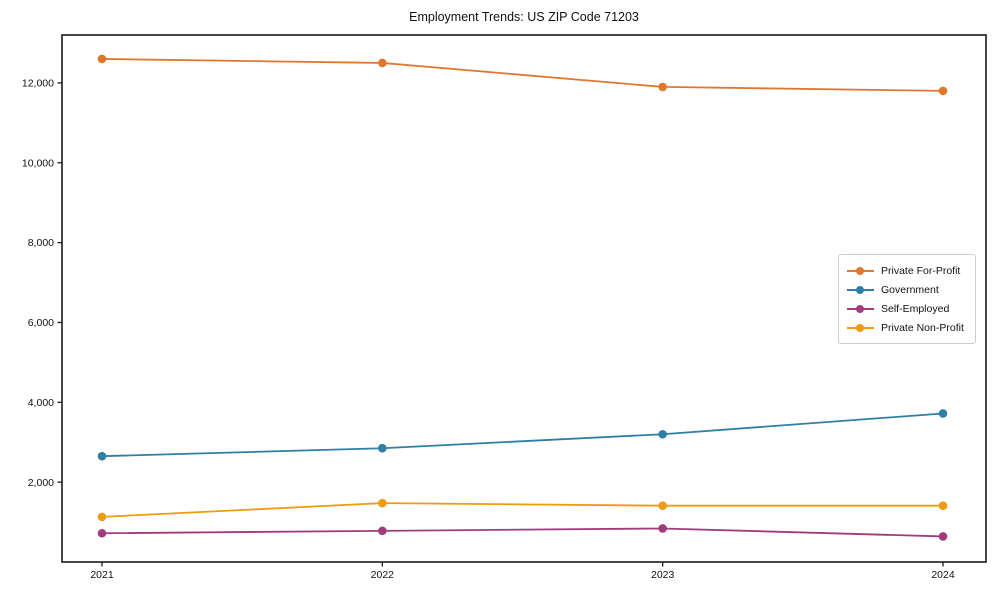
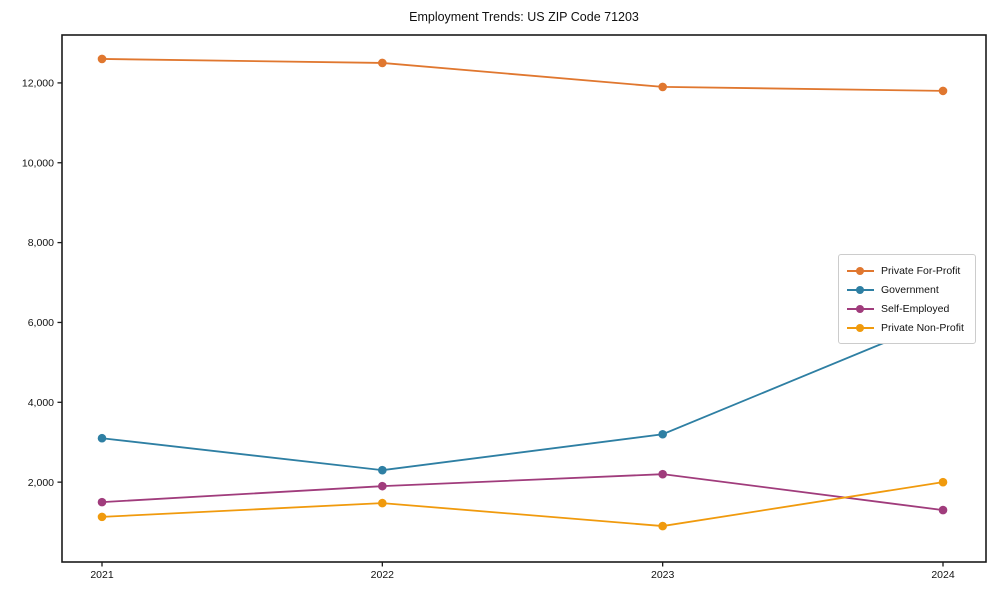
Government/2021: 2600 -> 3100
Self-Employed/2021: 700 -> 1500
Government/2022: 2800 -> 2300
Self-Employed/2022: 800 -> 1900
Self-Employed/2023: 800 -> 2200
Private Non-Profit/2023: 1400 -> 900
Government/2024: 3700 -> 6100
Self-Employed/2024: 600 -> 1300
Private Non-Profit/2024: 1400 -> 2000
